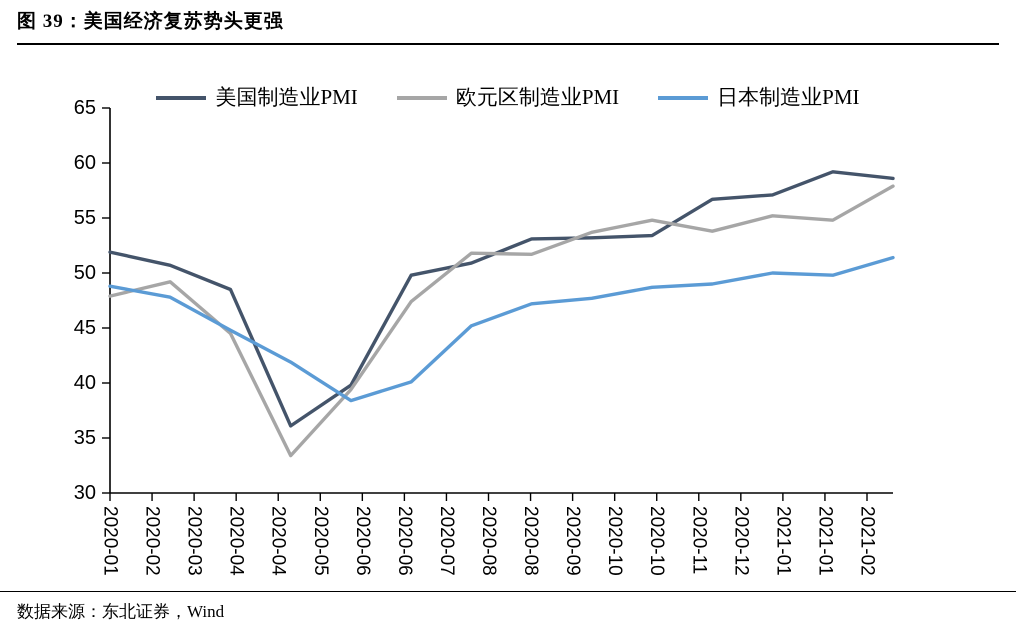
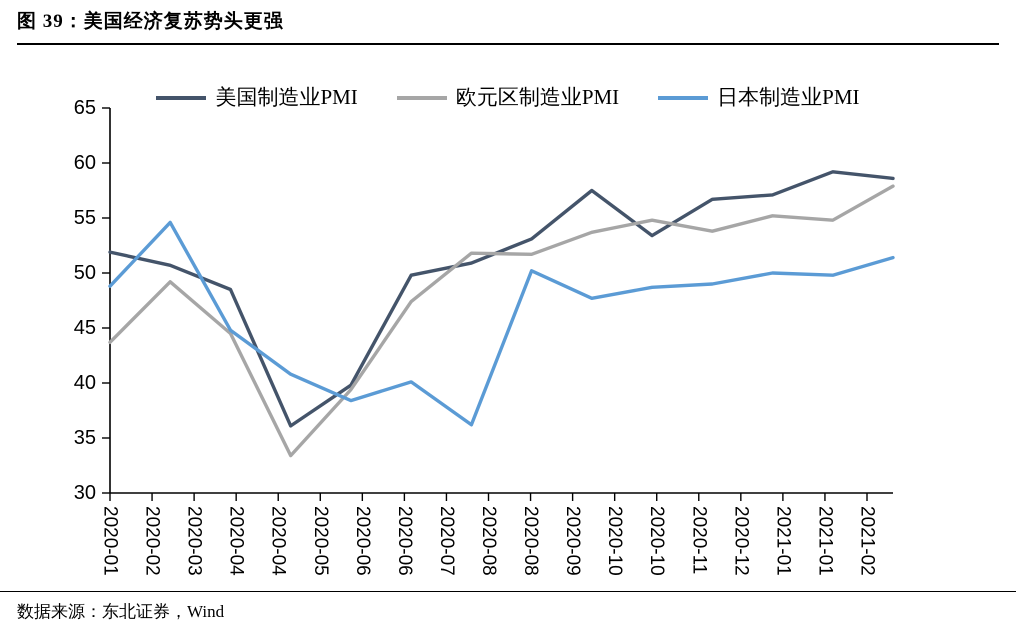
欧元区制造业PMI/2020-01: 47.9 -> 43.7
日本制造业PMI/2020-02: 47.8 -> 54.6
日本制造业PMI/2020-04: 41.9 -> 40.8
日本制造业PMI/2020-07: 45.2 -> 36.2
日本制造业PMI/2020-08: 47.2 -> 50.2
美国制造业PMI/2020-09: 53.2 -> 57.5
